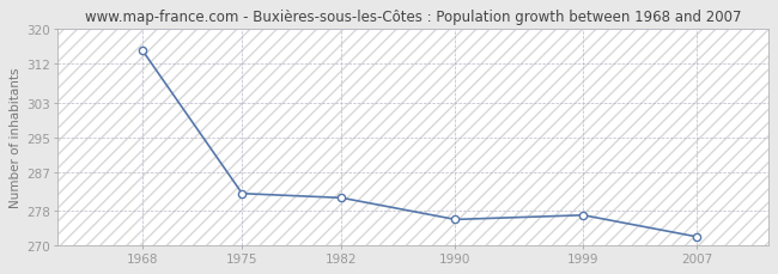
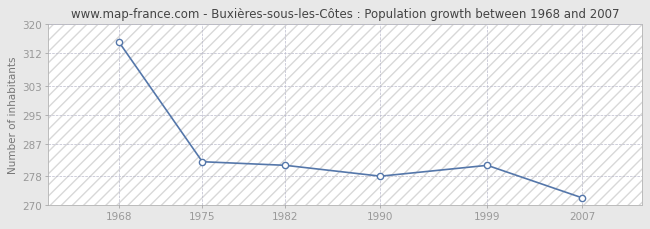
1990: 276 -> 278
1999: 277 -> 281
